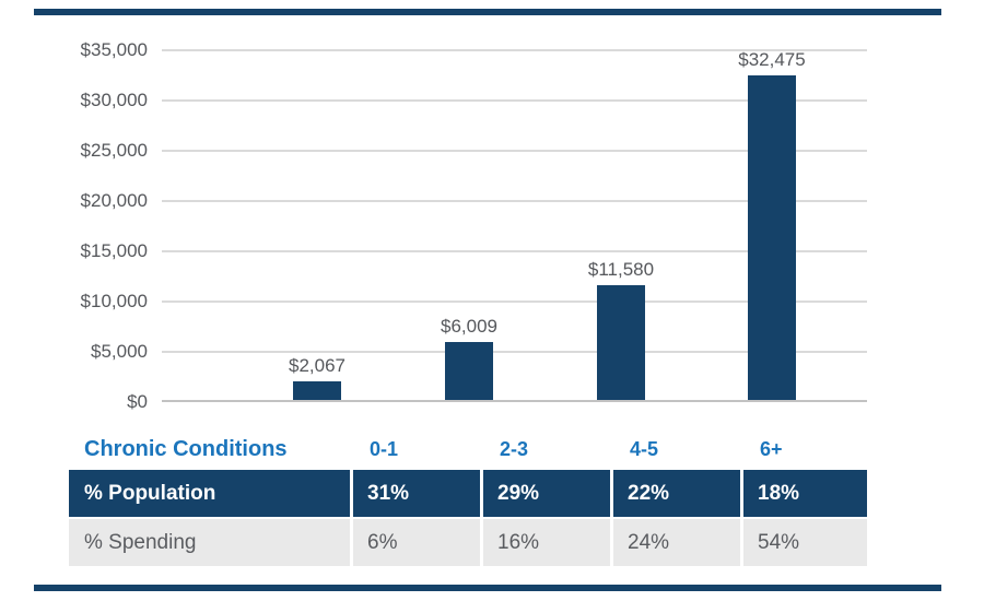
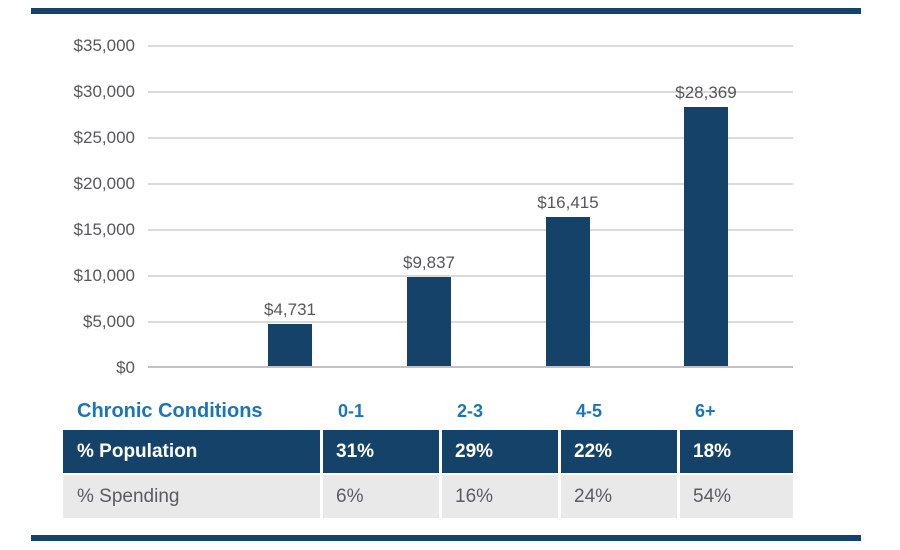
0-1: $2,067 -> $4,731
2-3: $6,009 -> $9,837
4-5: $11,580 -> $16,415
6+: $32,475 -> $28,369
